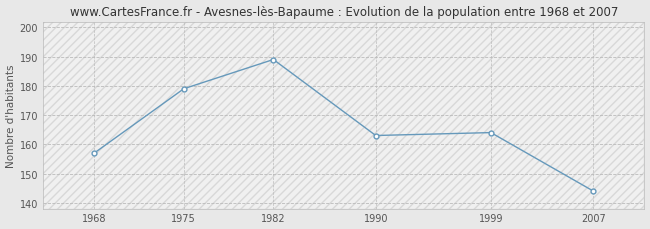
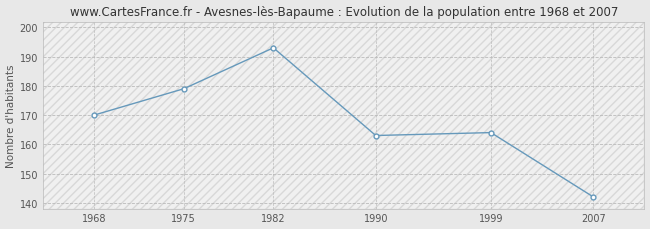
1968: 157 -> 170
1982: 189 -> 193
2007: 144 -> 142
